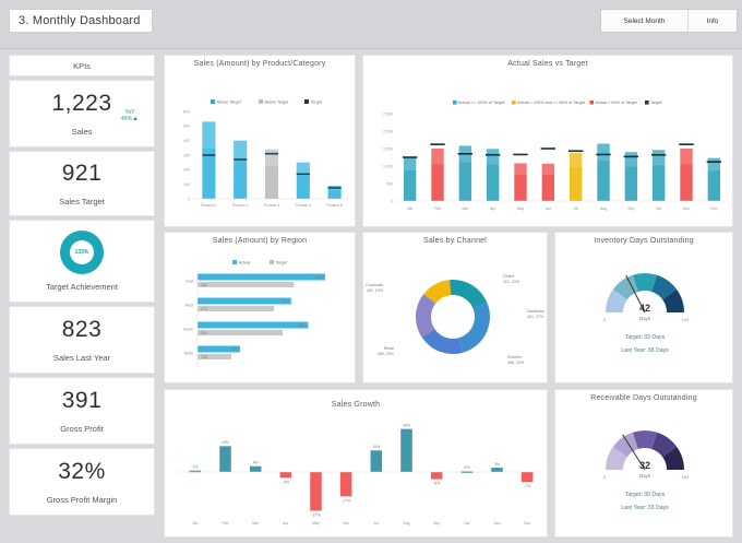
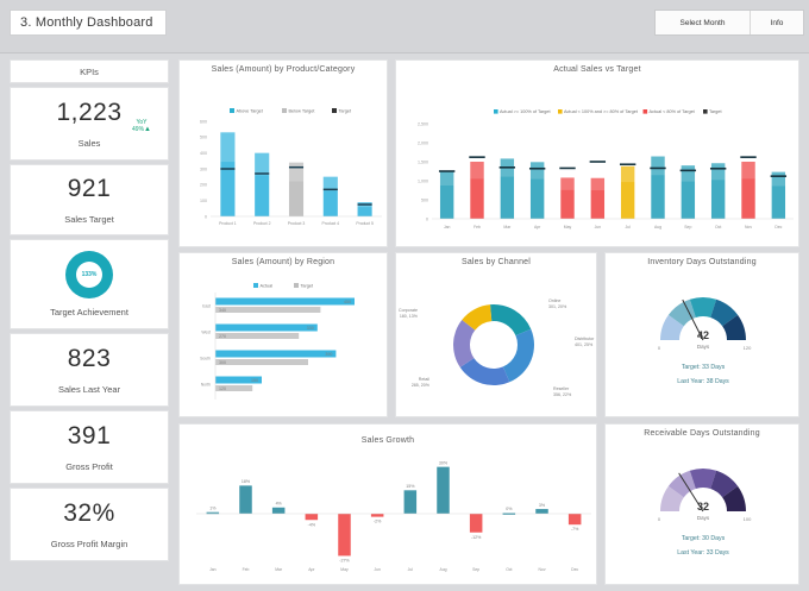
Sales by Channel/Distributor: 27% -> 25%
Sales by Channel/Reseller: 20% -> 22%
Sales Growth/Jun: -17% -> -2%
Sales Growth/Sep: -5% -> -12%
